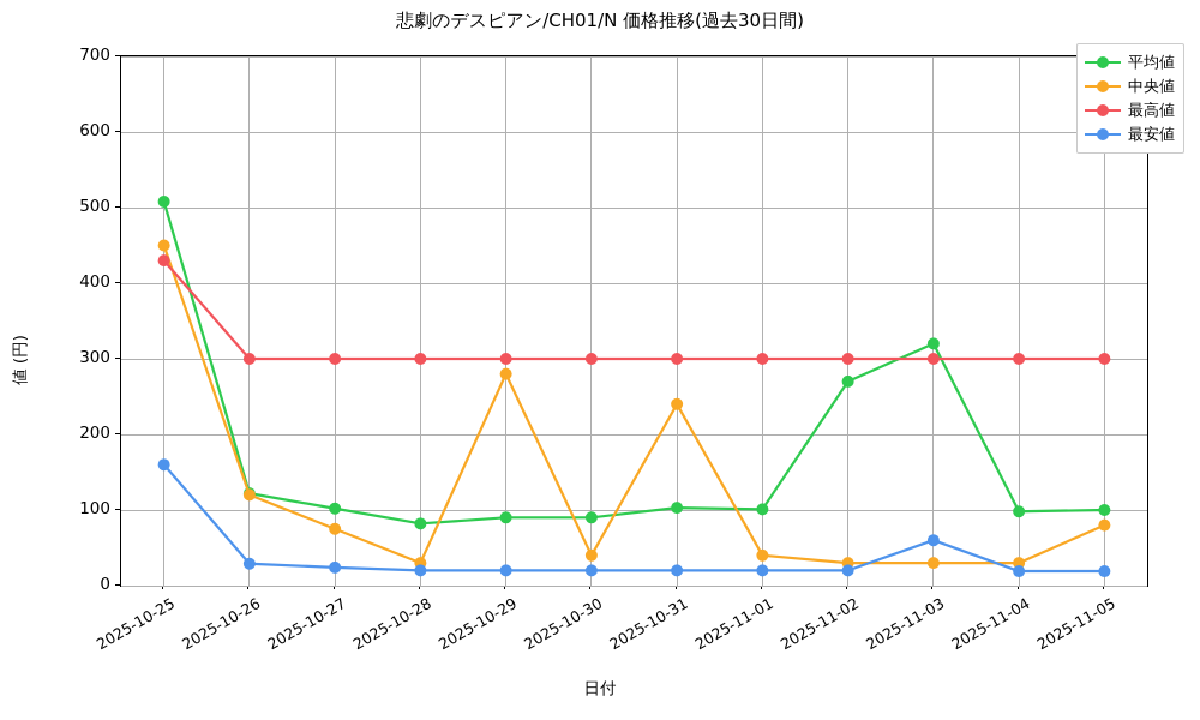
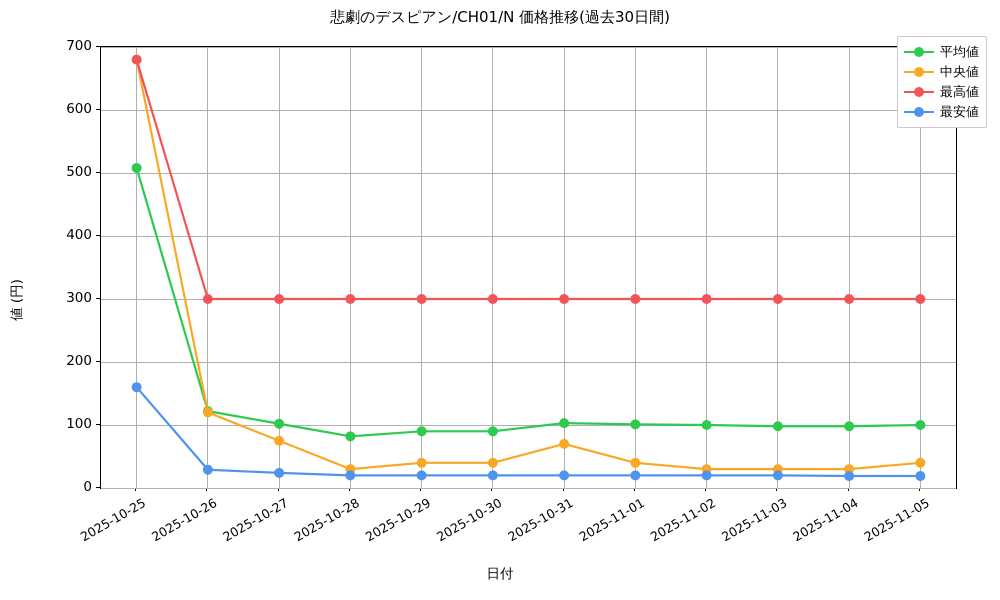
中央値/2025-10-25: 450 -> 680
最高値/2025-10-25: 430 -> 680
中央値/2025-10-29: 280 -> 40
中央値/2025-10-31: 240 -> 70
平均値/2025-11-02: 270 -> 100
平均値/2025-11-03: 320 -> 100
最安値/2025-11-03: 60 -> 20
中央値/2025-11-05: 80 -> 40
